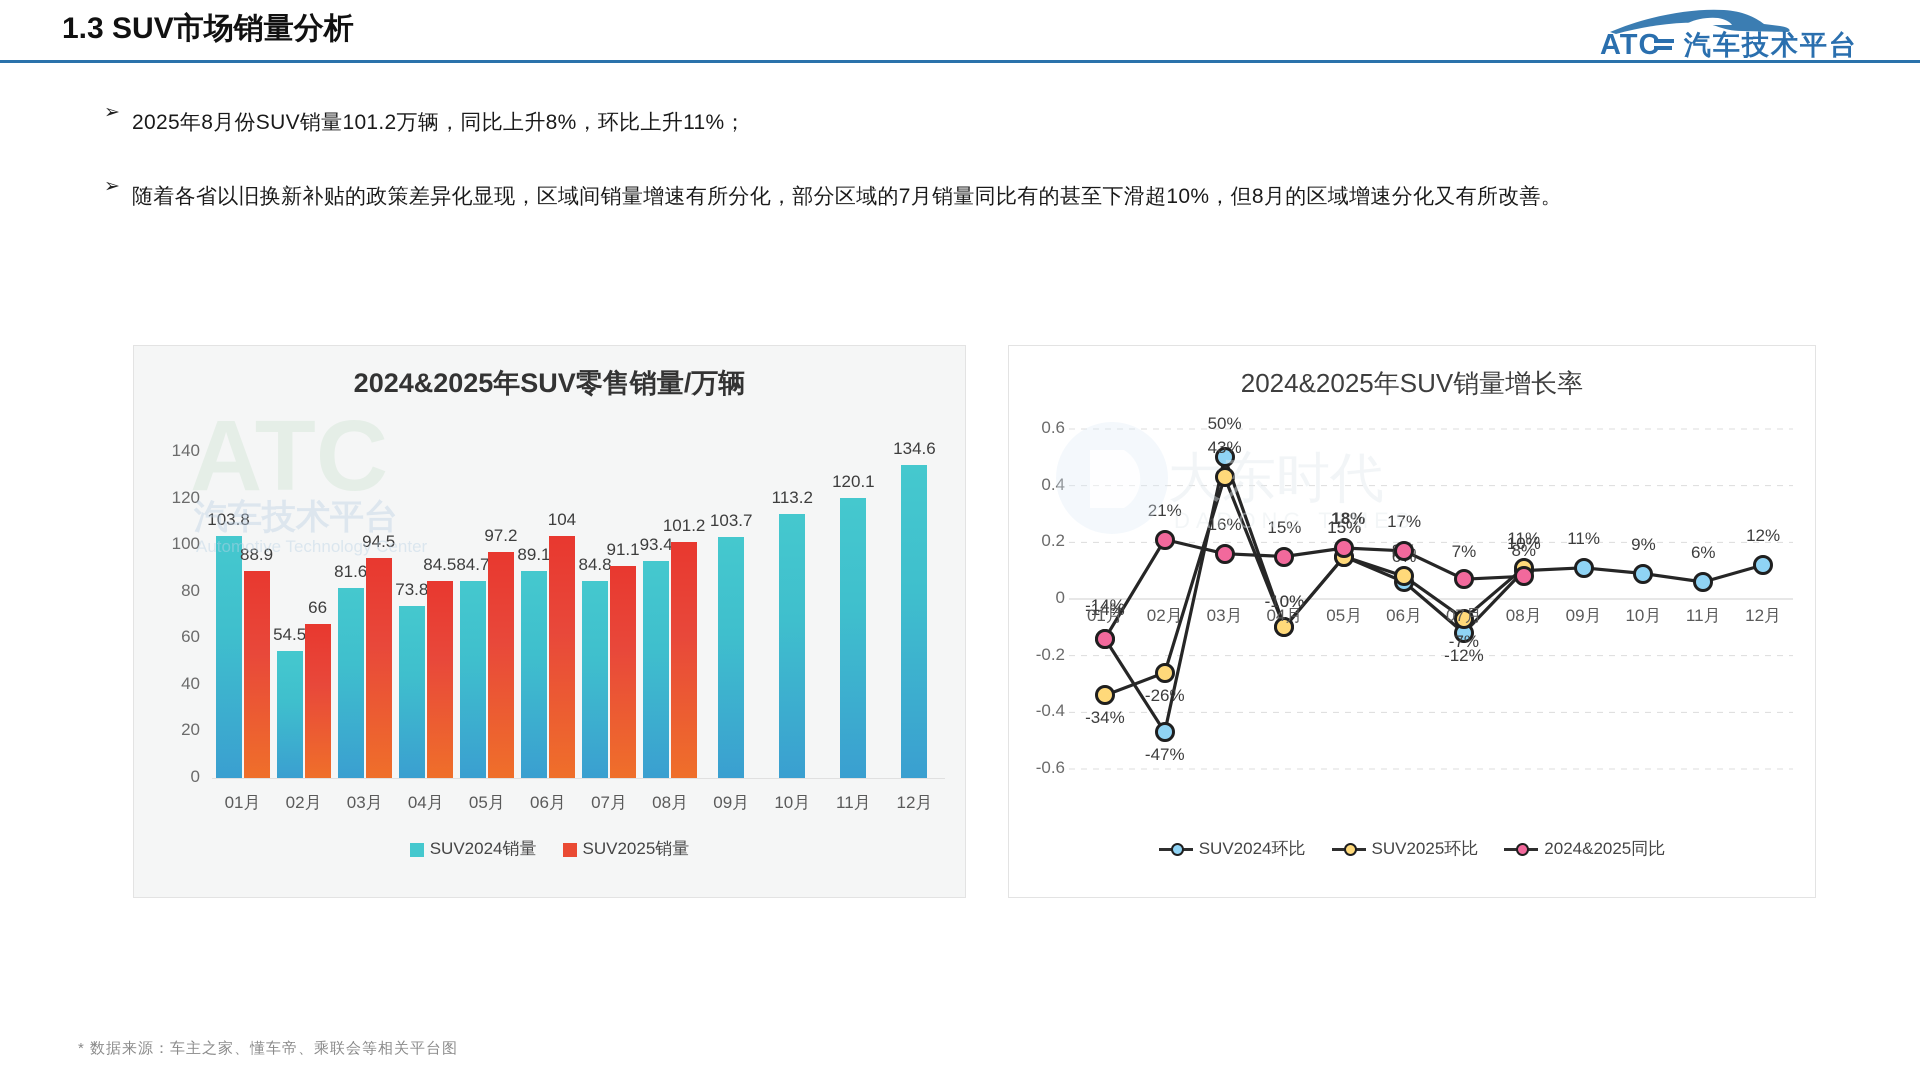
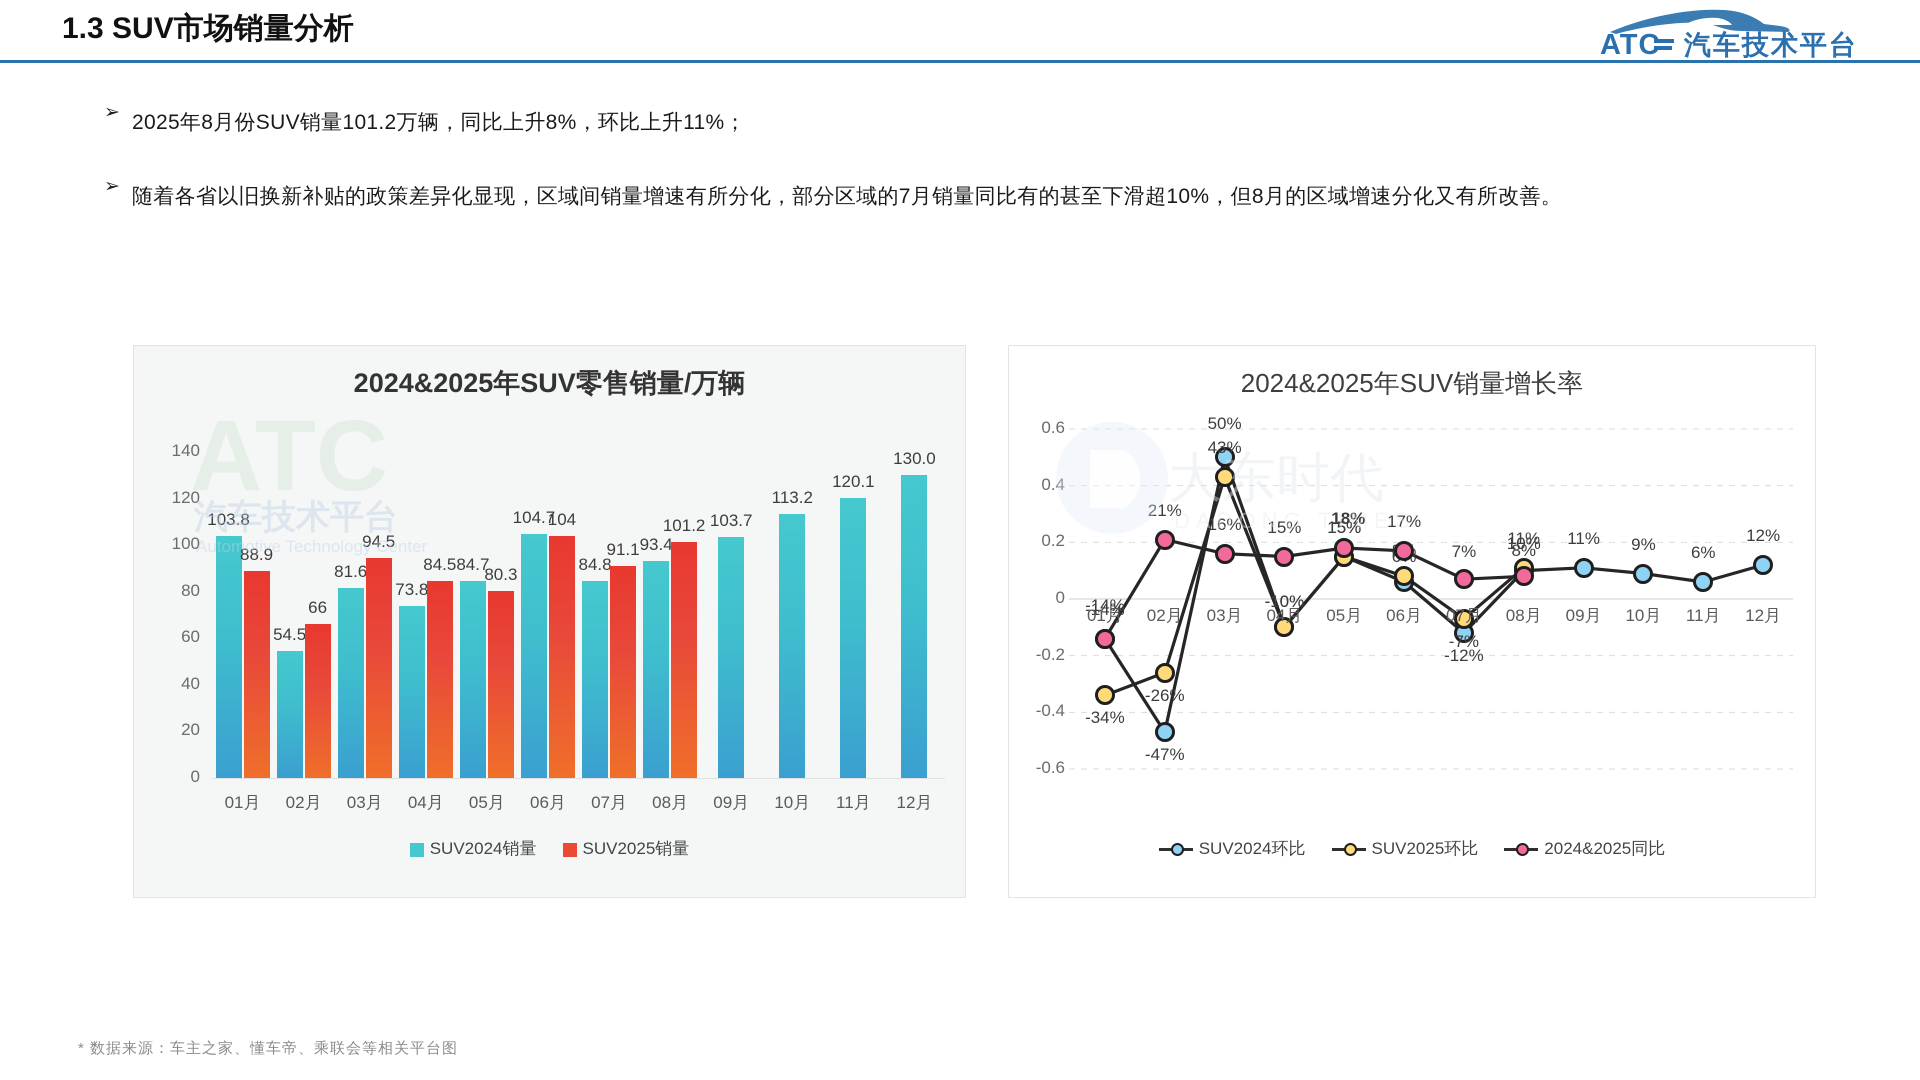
2024&2025年SUV零售销量/万辆/SUV2025销量/05月: 97.2 -> 80.3
2024&2025年SUV零售销量/万辆/SUV2024销量/06月: 89.1 -> 104.7
2024&2025年SUV零售销量/万辆/SUV2024销量/12月: 134.6 -> 130.0
